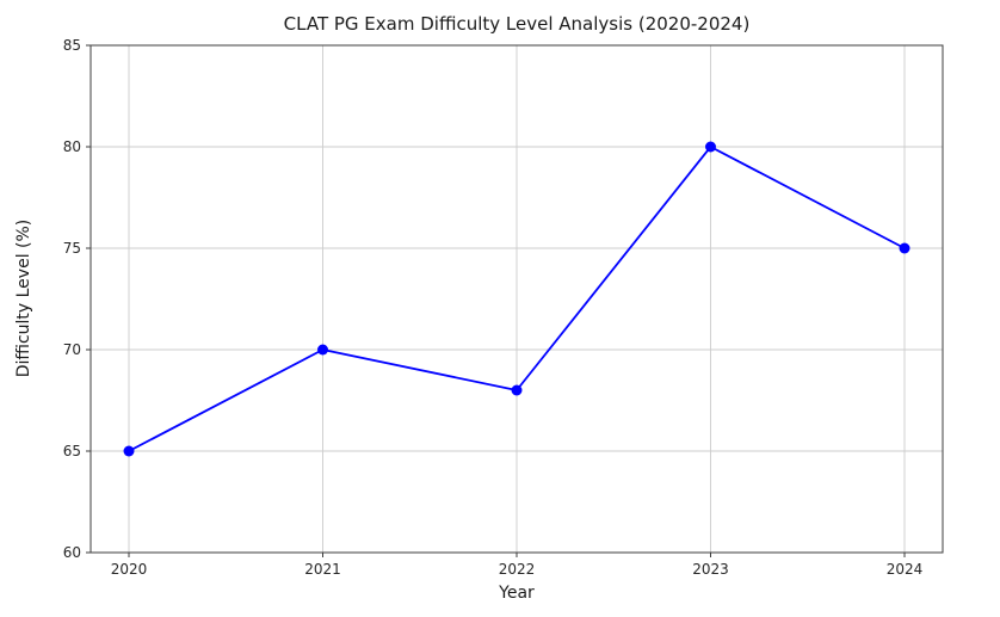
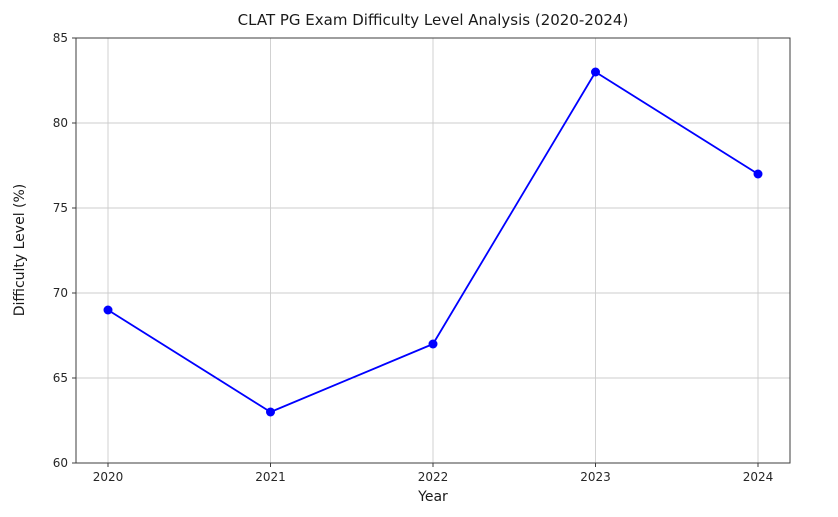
2020: 65 -> 69
2021: 70 -> 63
2022: 68 -> 67
2023: 80 -> 83
2024: 75 -> 77
